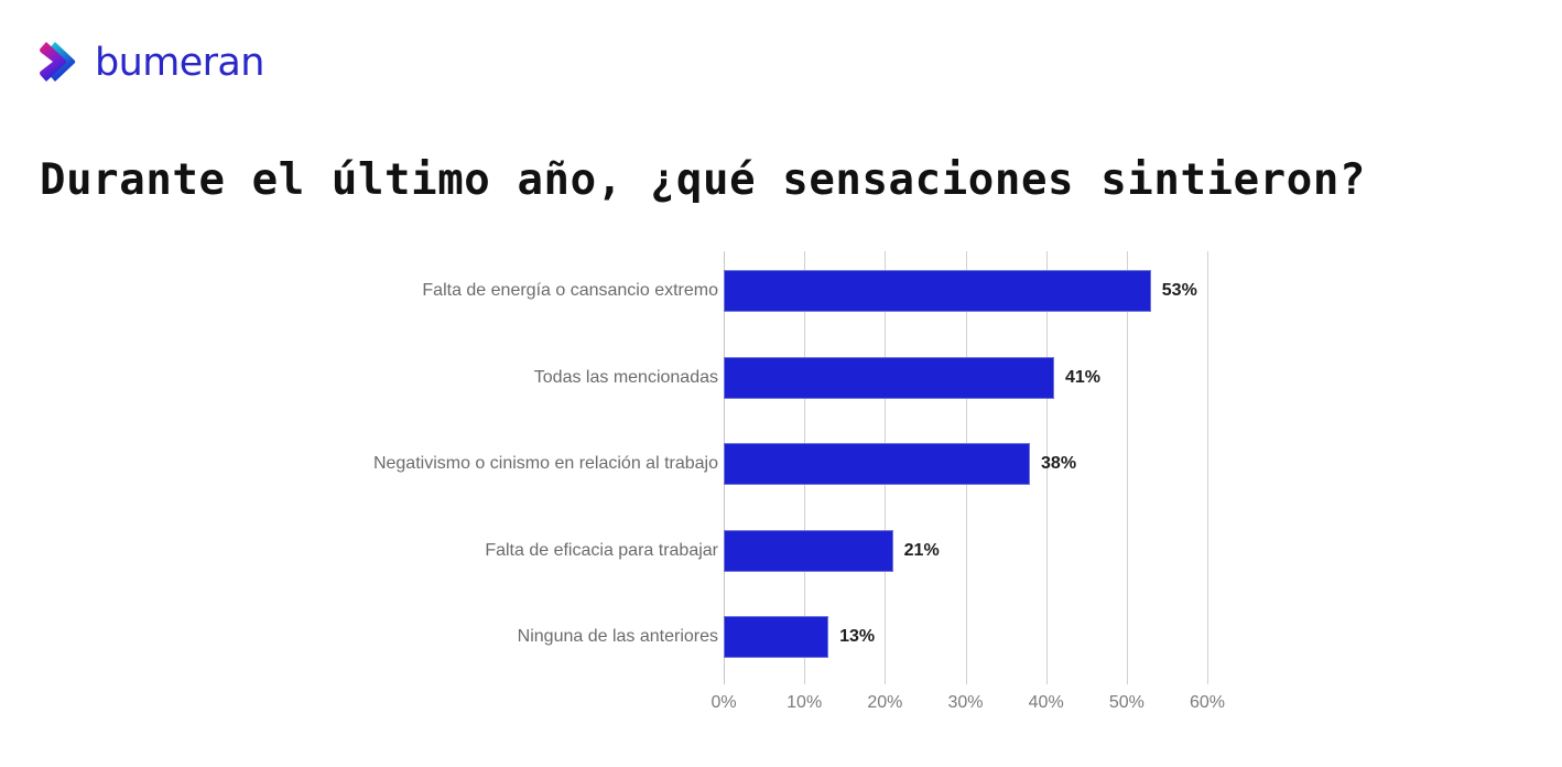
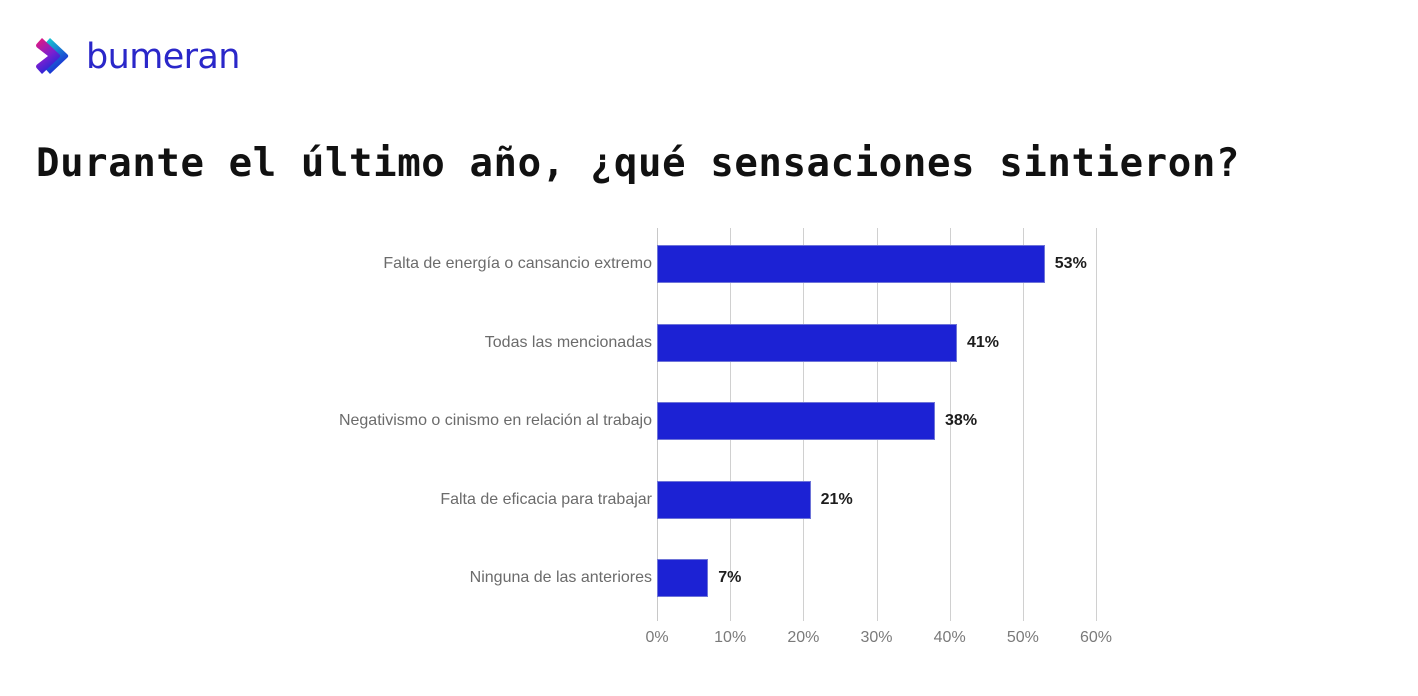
Ninguna de las anteriores: 13% -> 7%
